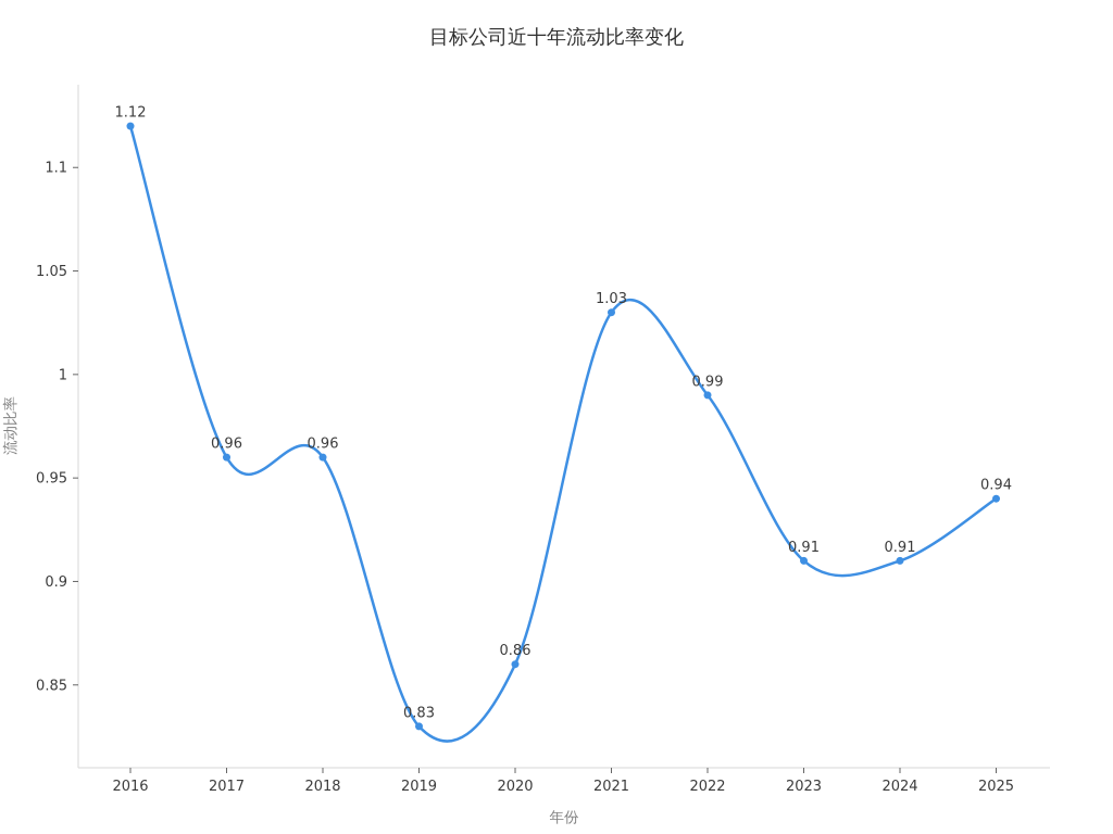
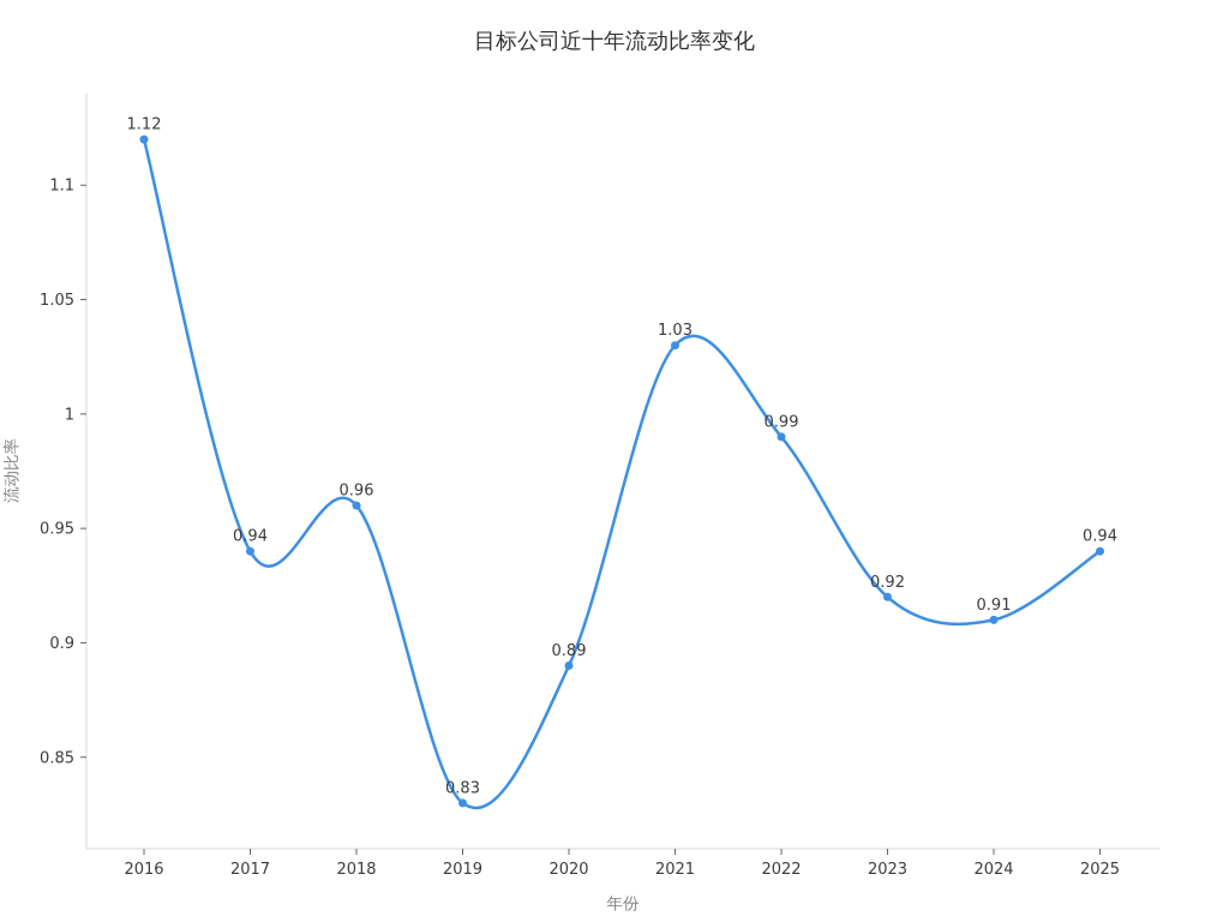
2017: 0.96 -> 0.94
2020: 0.86 -> 0.89
2023: 0.91 -> 0.92
